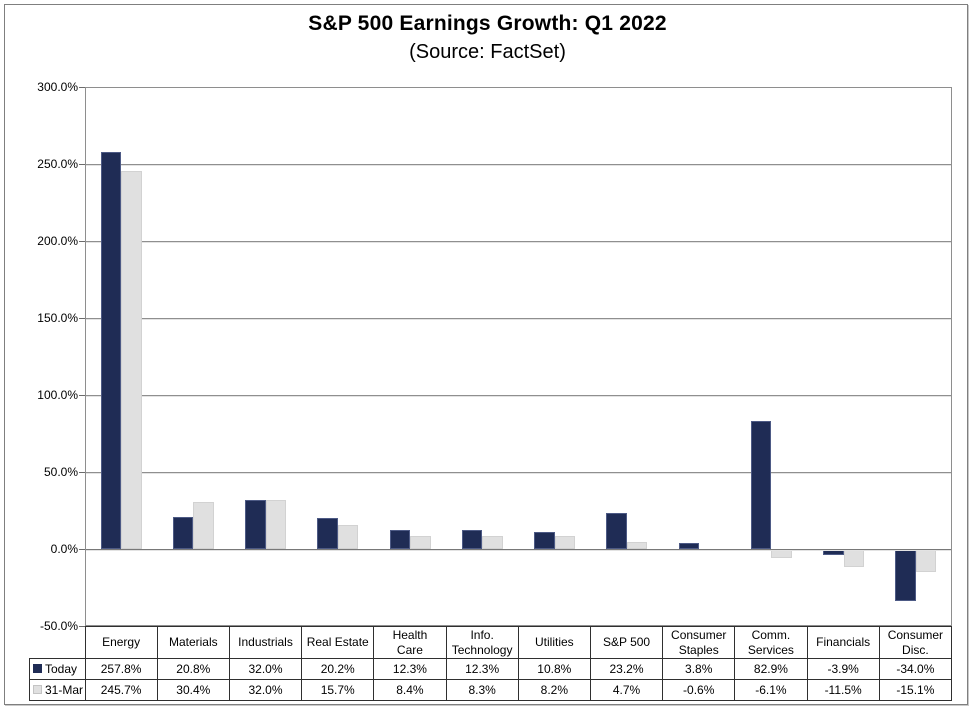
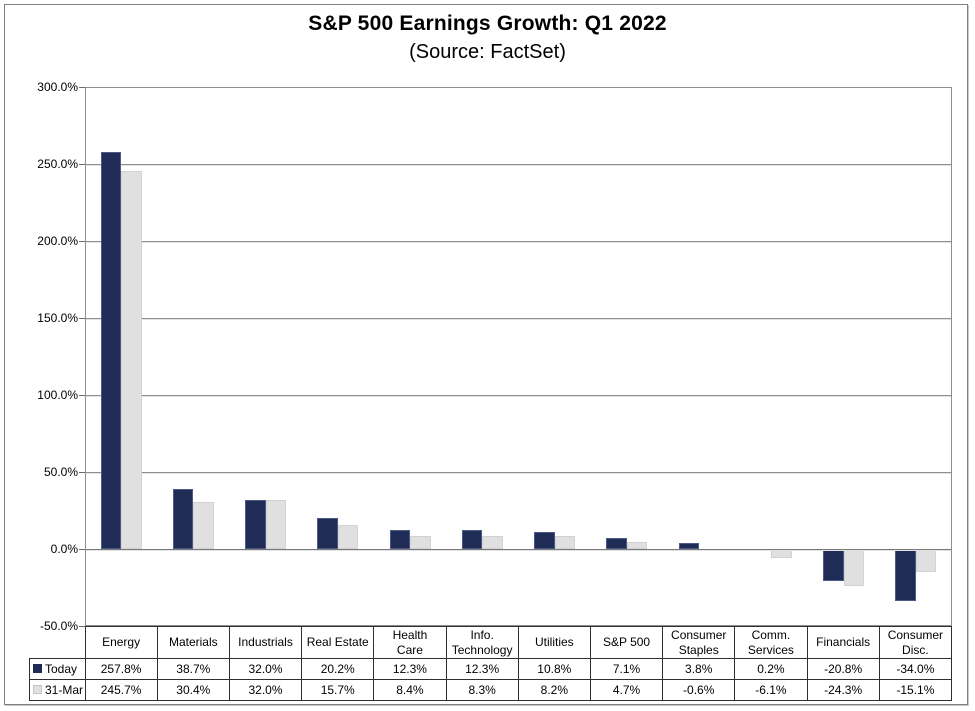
Today/Materials: 20.8% -> 38.7%
Today/S&P 500: 23.2% -> 7.1%
Today/Comm. Services: 82.9% -> 0.2%
Today/Financials: -3.9% -> -20.8%
31-Mar/Financials: -11.5% -> -24.3%
